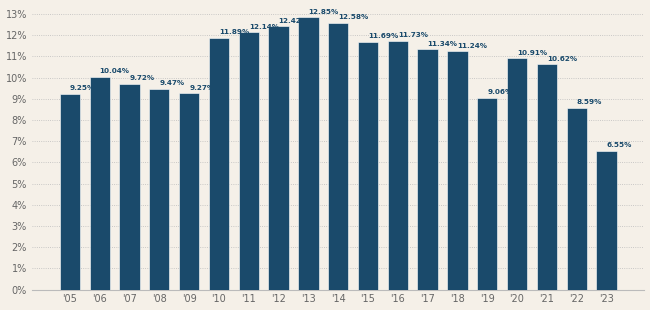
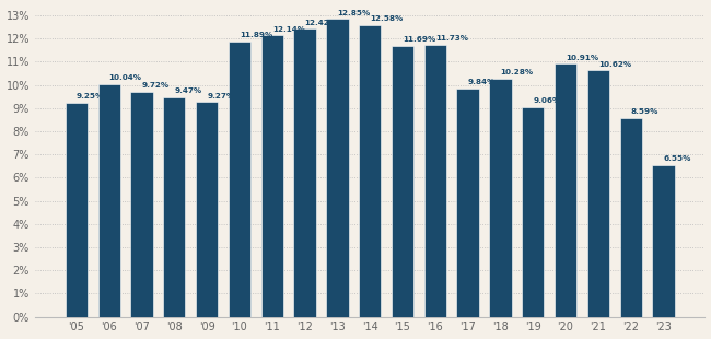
'17: 11.34% -> 9.84%
'18: 11.24% -> 10.28%
